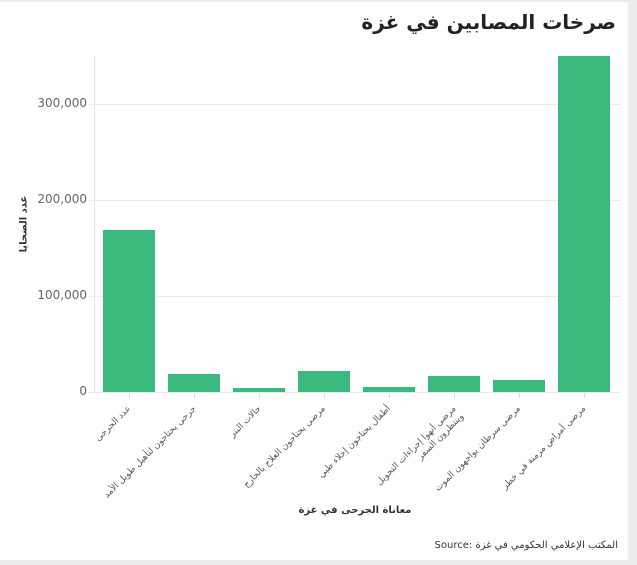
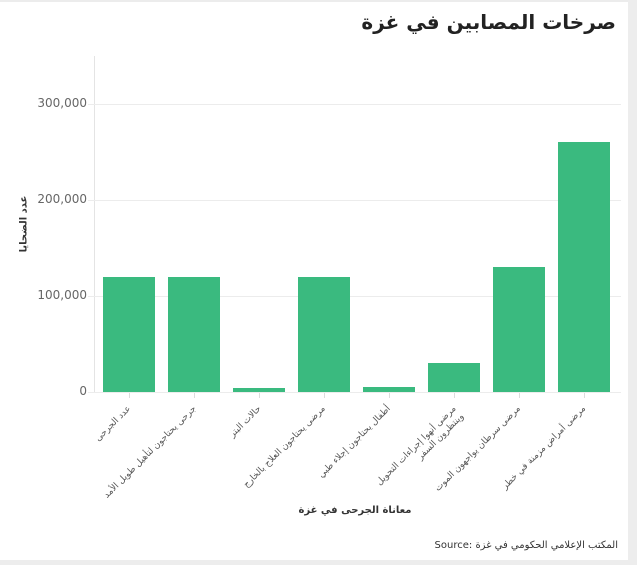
عدد الجرحى: 170000 -> 120000
جرحى يحتاجون لتأهيل طويل الأمد: 20000 -> 120000
مرضى يحتاجون العلاج بالخارج: 20000 -> 120000
مرضى أنهوا إجراءات التحويل وينتظرون السفر: 20000 -> 30000
مرضى سرطان يواجهون الموت: 10000 -> 130000
مرضى أمراض مزمنة في خطر: 350000 -> 260000
